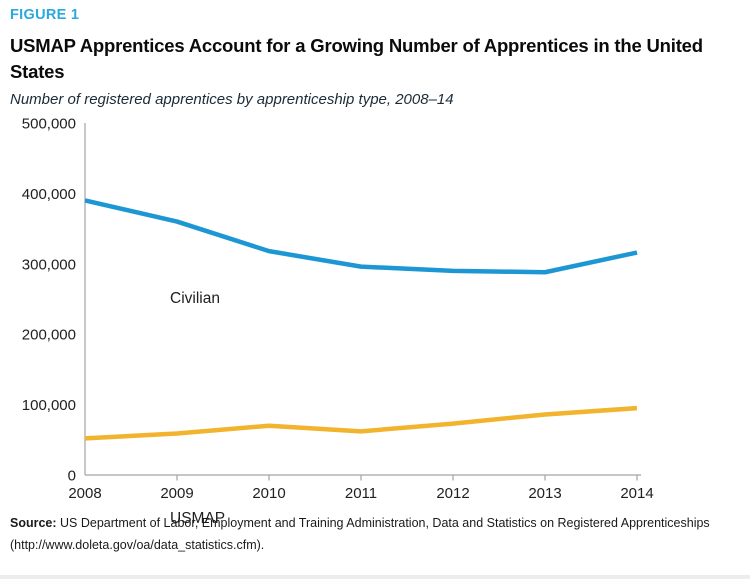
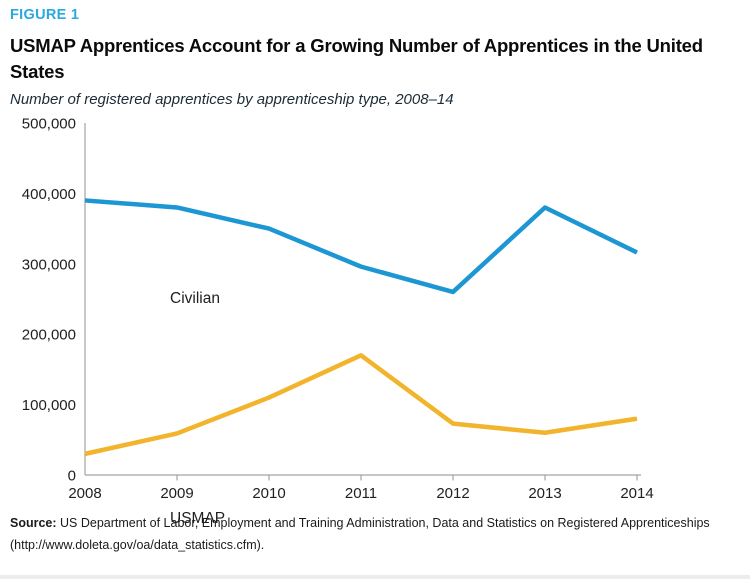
USMAP/2008: 50000 -> 30000
Civilian/2009: 360000 -> 380000
Civilian/2010: 320000 -> 350000
USMAP/2010: 70000 -> 110000
USMAP/2011: 60000 -> 170000
Civilian/2012: 290000 -> 260000
Civilian/2013: 290000 -> 380000
USMAP/2013: 90000 -> 60000
USMAP/2014: 100000 -> 80000
